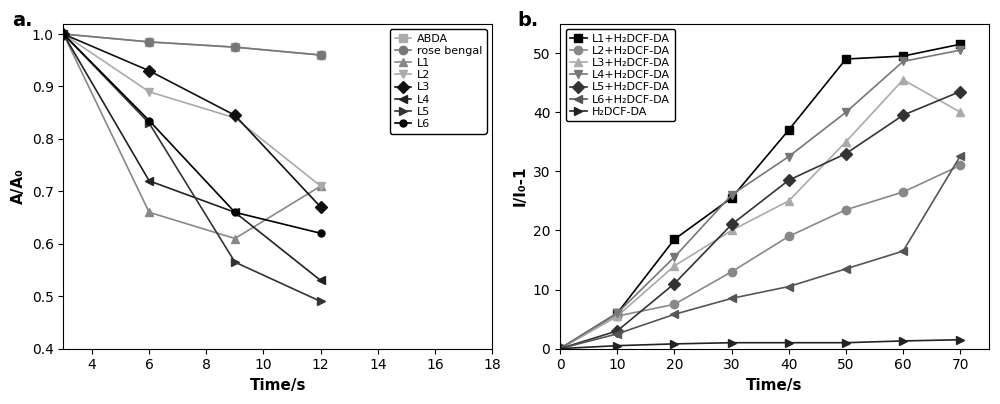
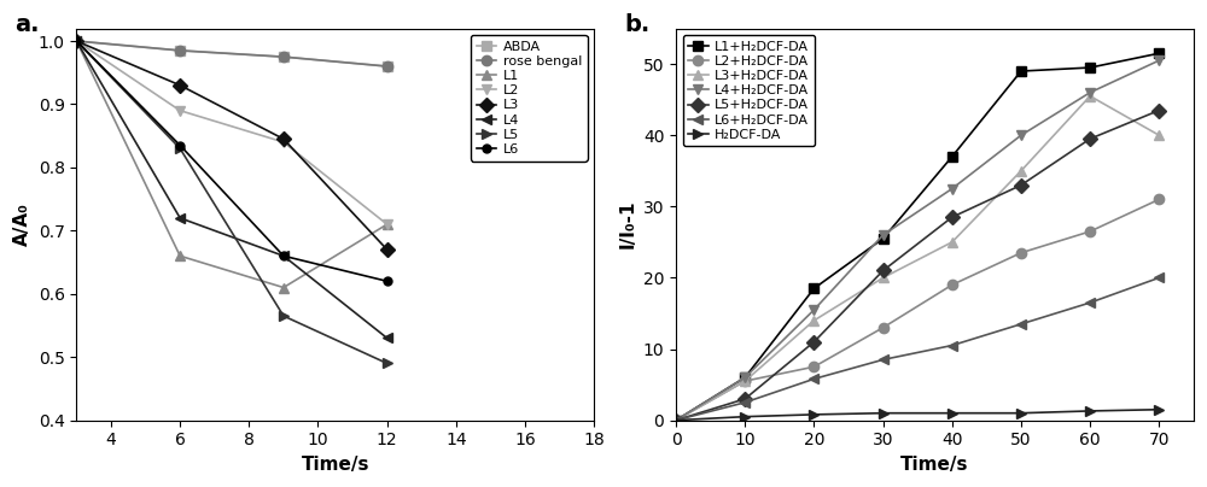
L4+H₂DCF-DA/60: 48.6 -> 46.0
L6+H₂DCF-DA/70: 32.6 -> 20.0
